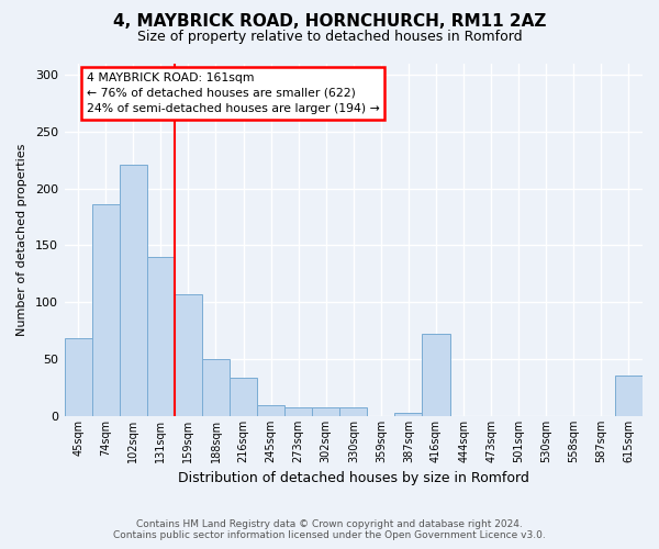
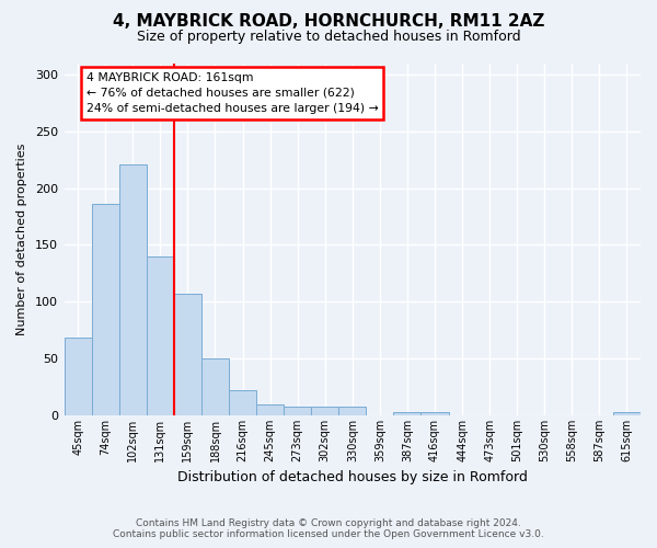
216sqm: 34 -> 22
416sqm: 72 -> 3
615sqm: 36 -> 3
